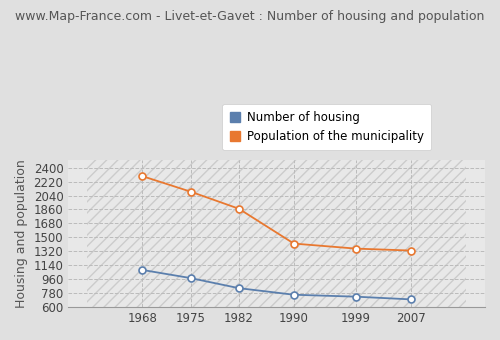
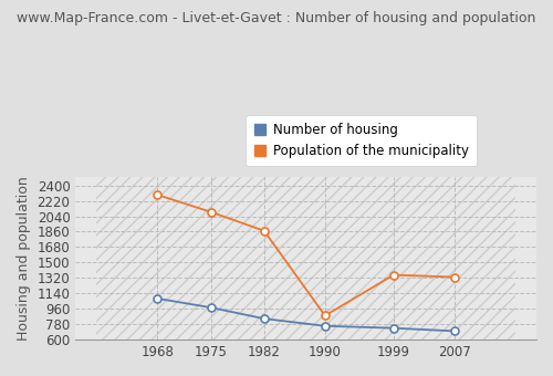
Population of the municipality/1990: 1420 -> 880
